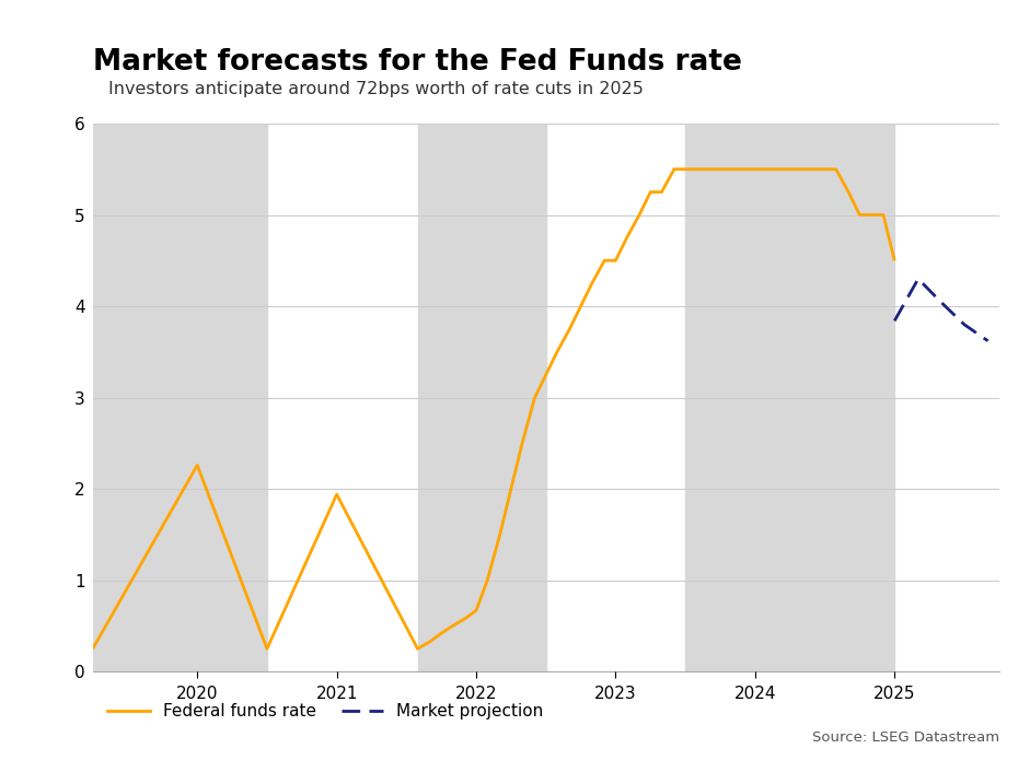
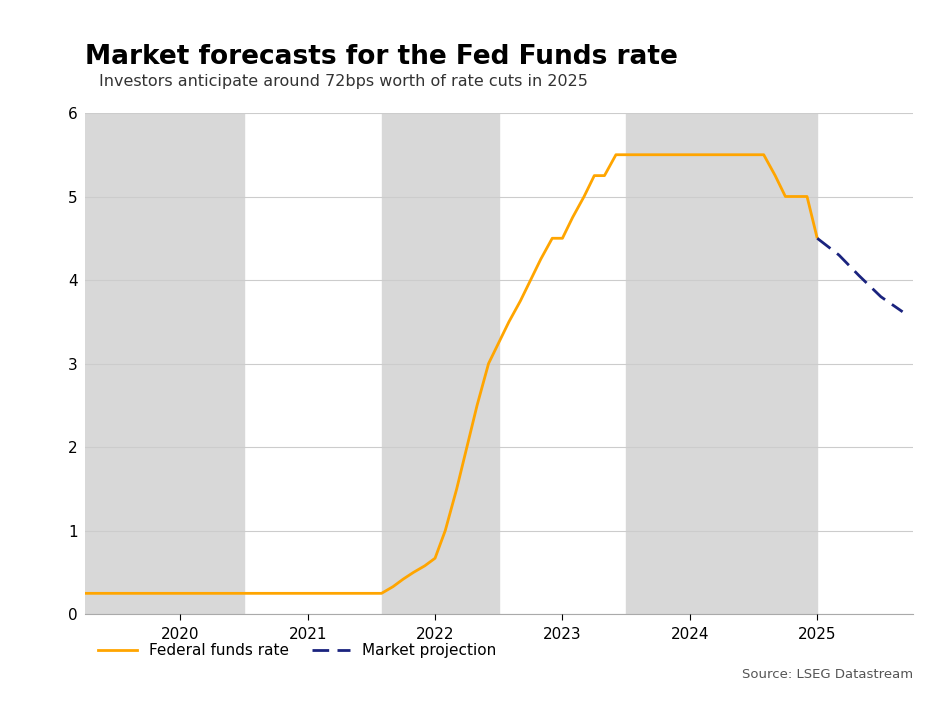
Federal funds rate/2020: 2.26 -> 0.25
Federal funds rate/2021: 1.94 -> 0.25
Market projection/2025: 3.84 -> 4.50
